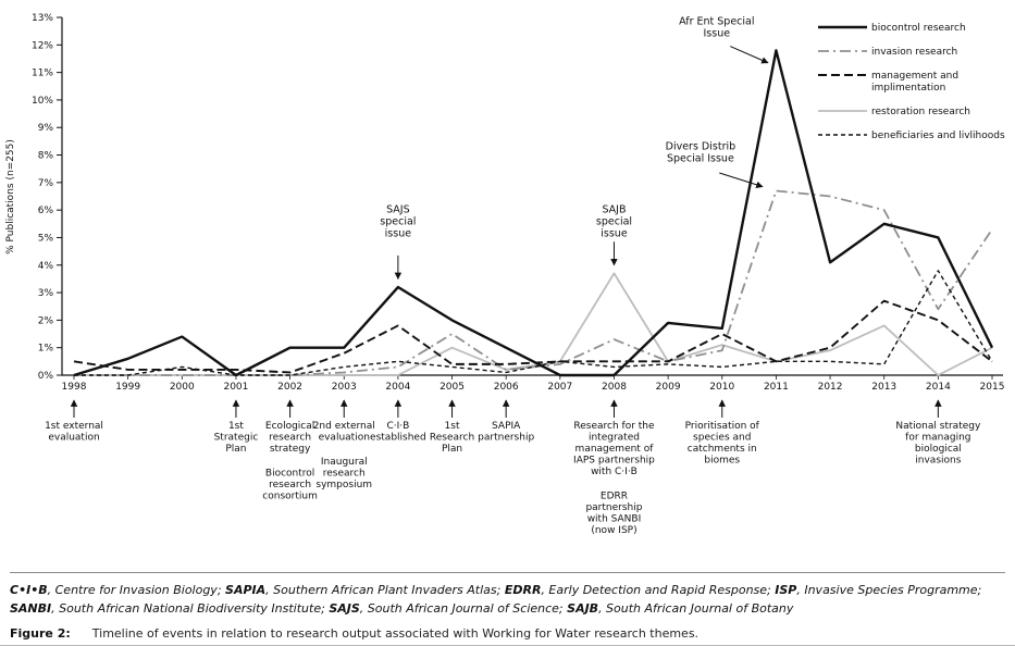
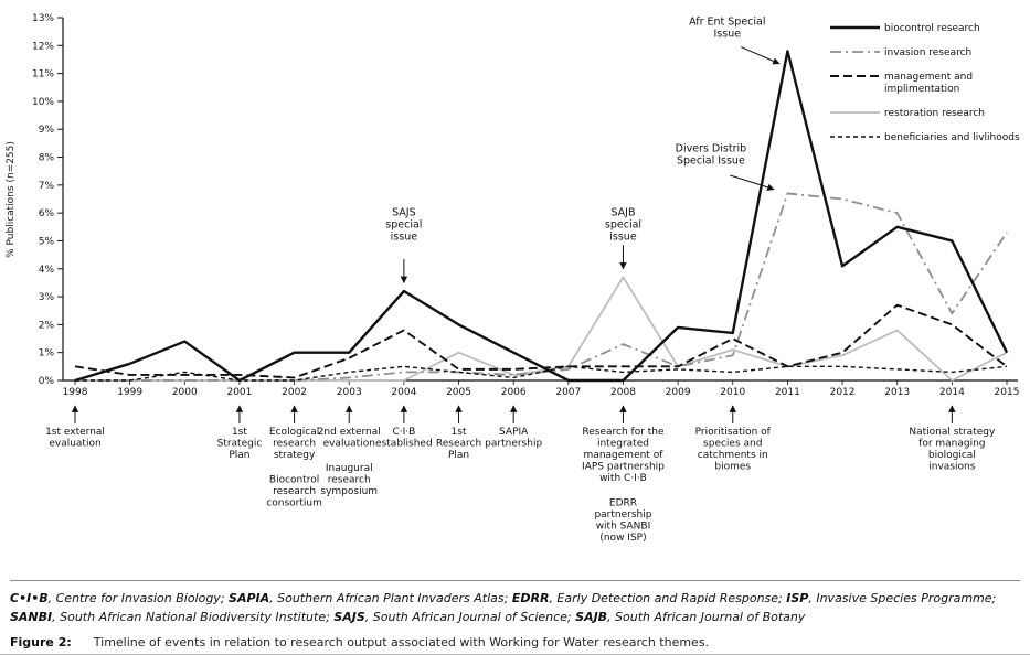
invasion research/2005: 1.5% -> 0.3%
beneficiaries and livlihoods/2014: 3.8% -> 0.3%
